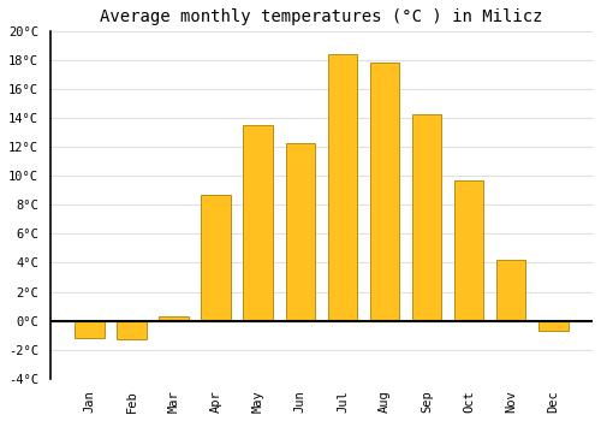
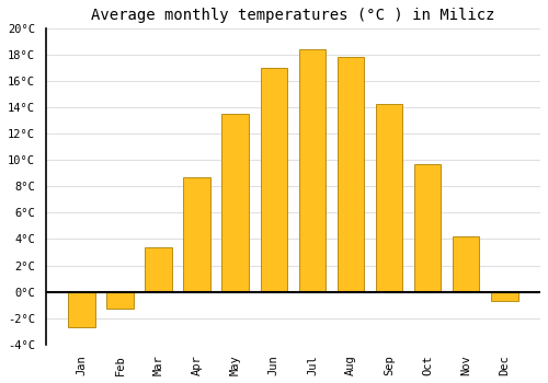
Jan: -1.2°C -> -2.7°C
Mar: 0.3°C -> 3.4°C
Jun: 12.3°C -> 17.0°C
